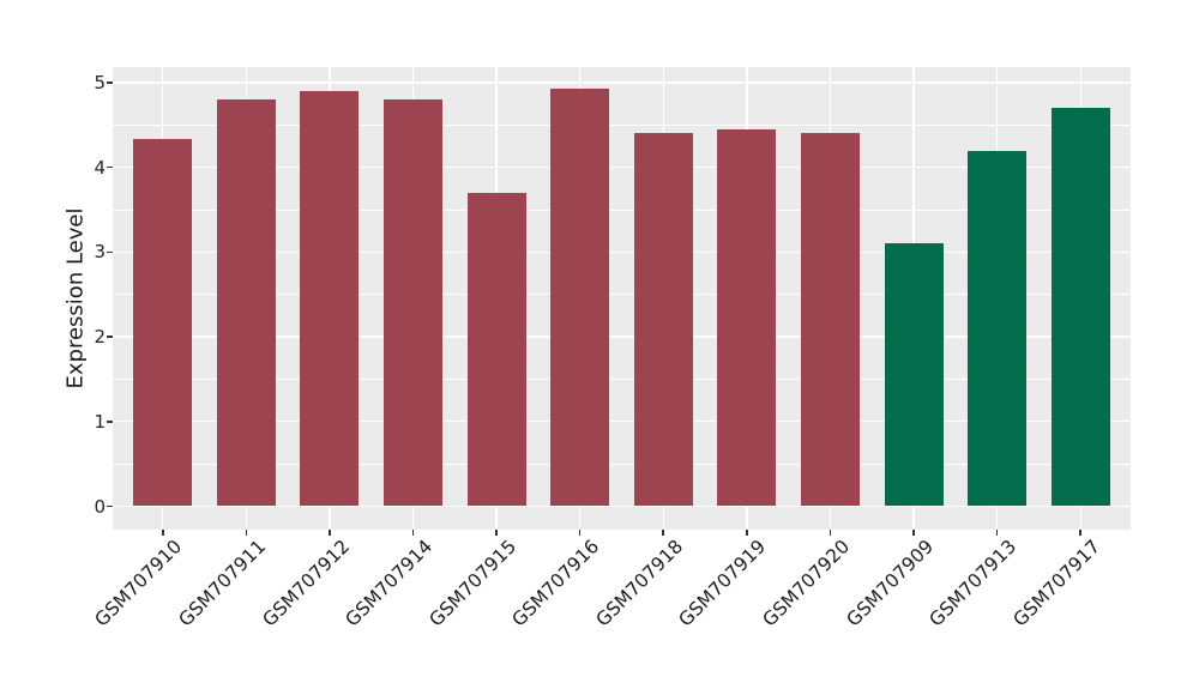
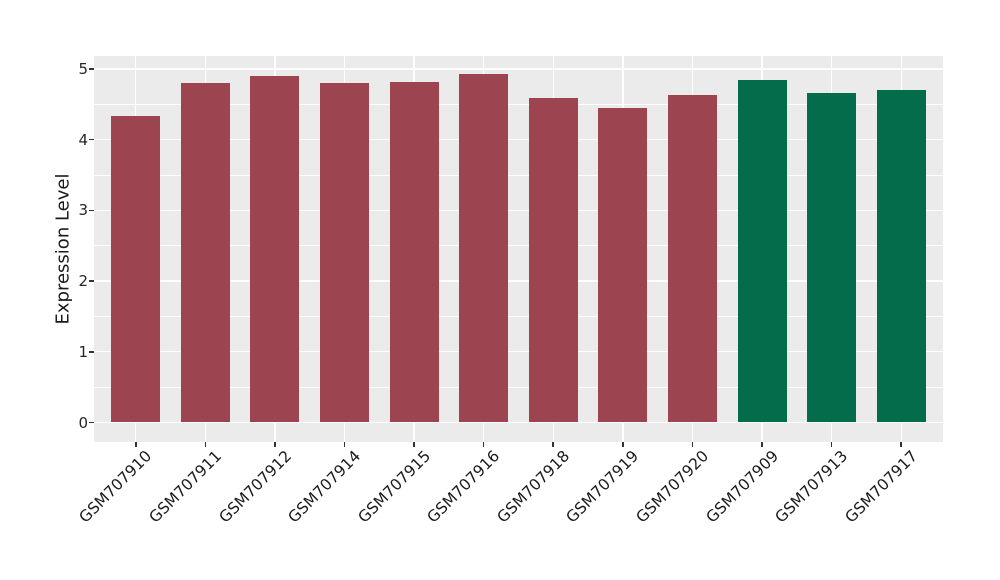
GSM707915: 3.7 -> 4.8
GSM707918: 4.4 -> 4.6
GSM707920: 4.4 -> 4.6
GSM707909: 3.1 -> 4.8
GSM707913: 4.2 -> 4.7
